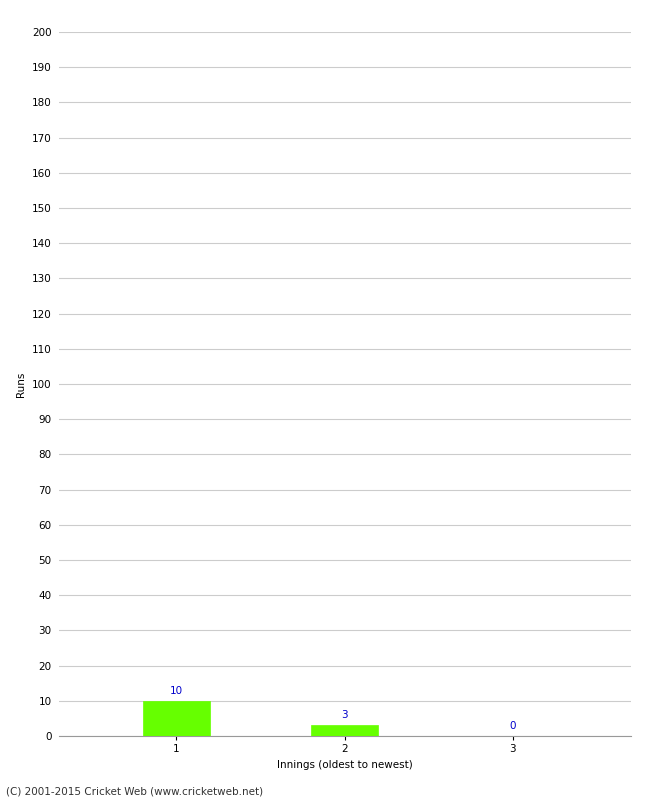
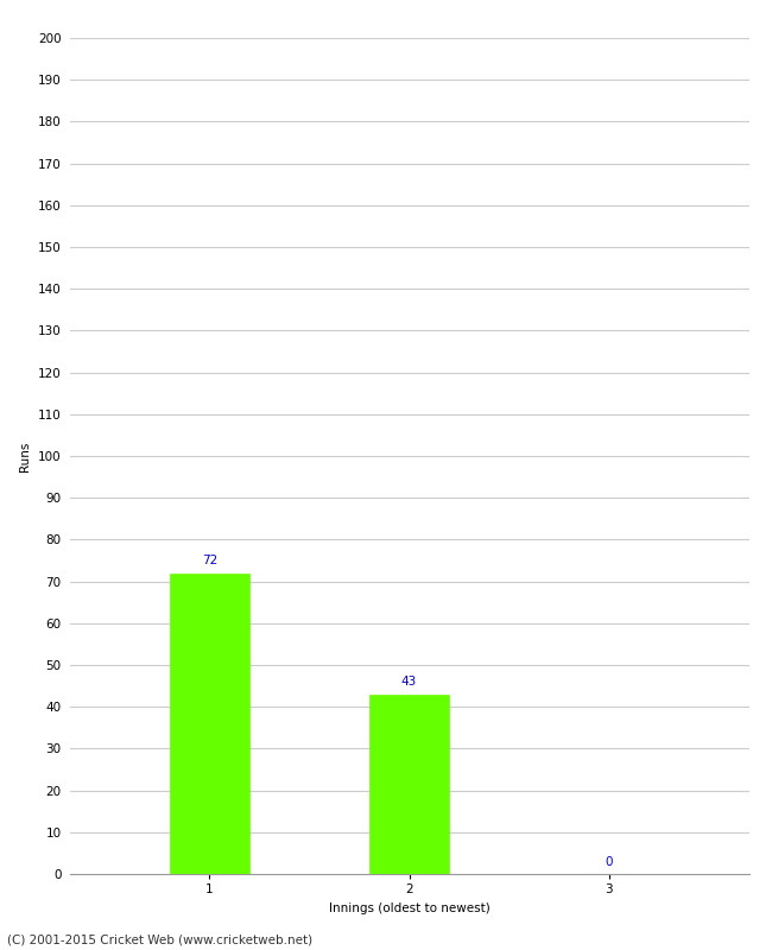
1: 10 -> 72
2: 3 -> 43
